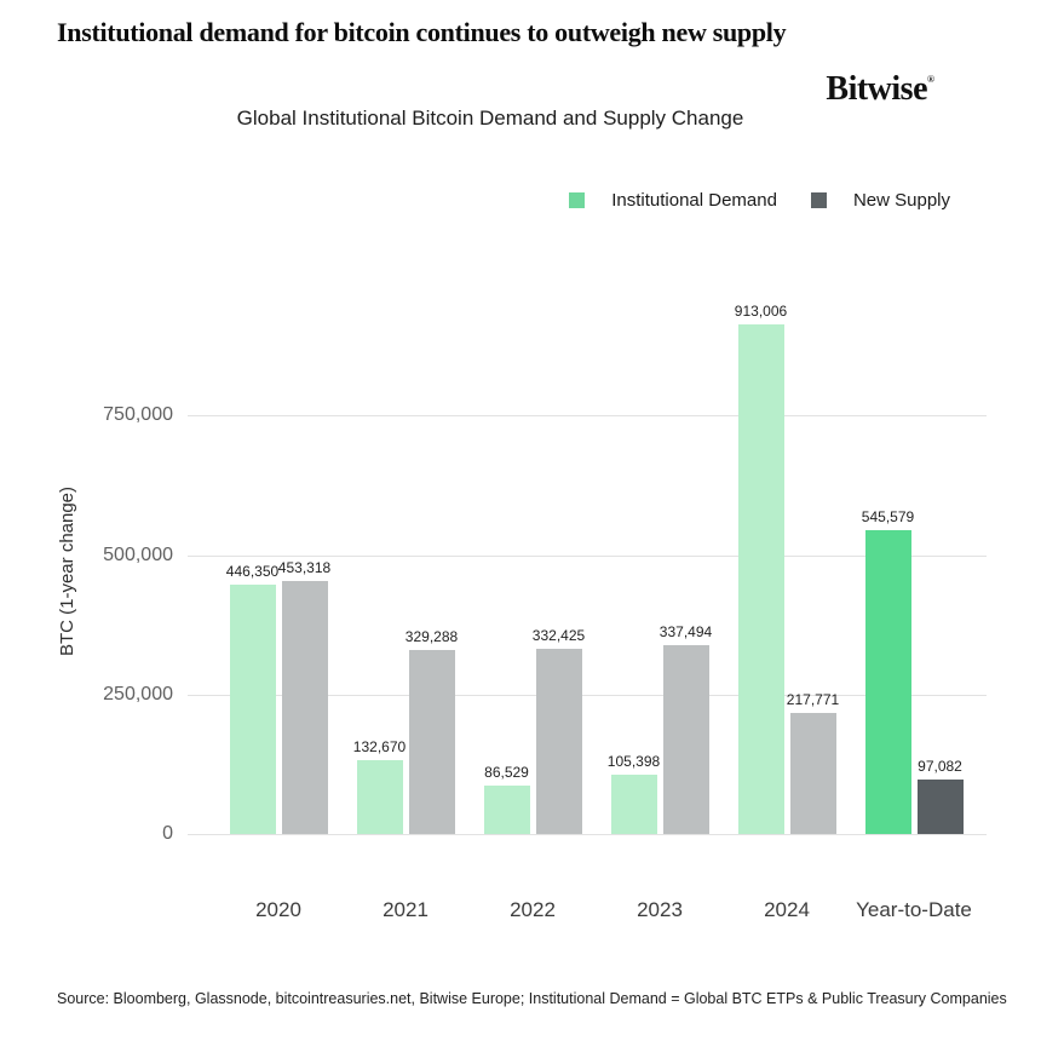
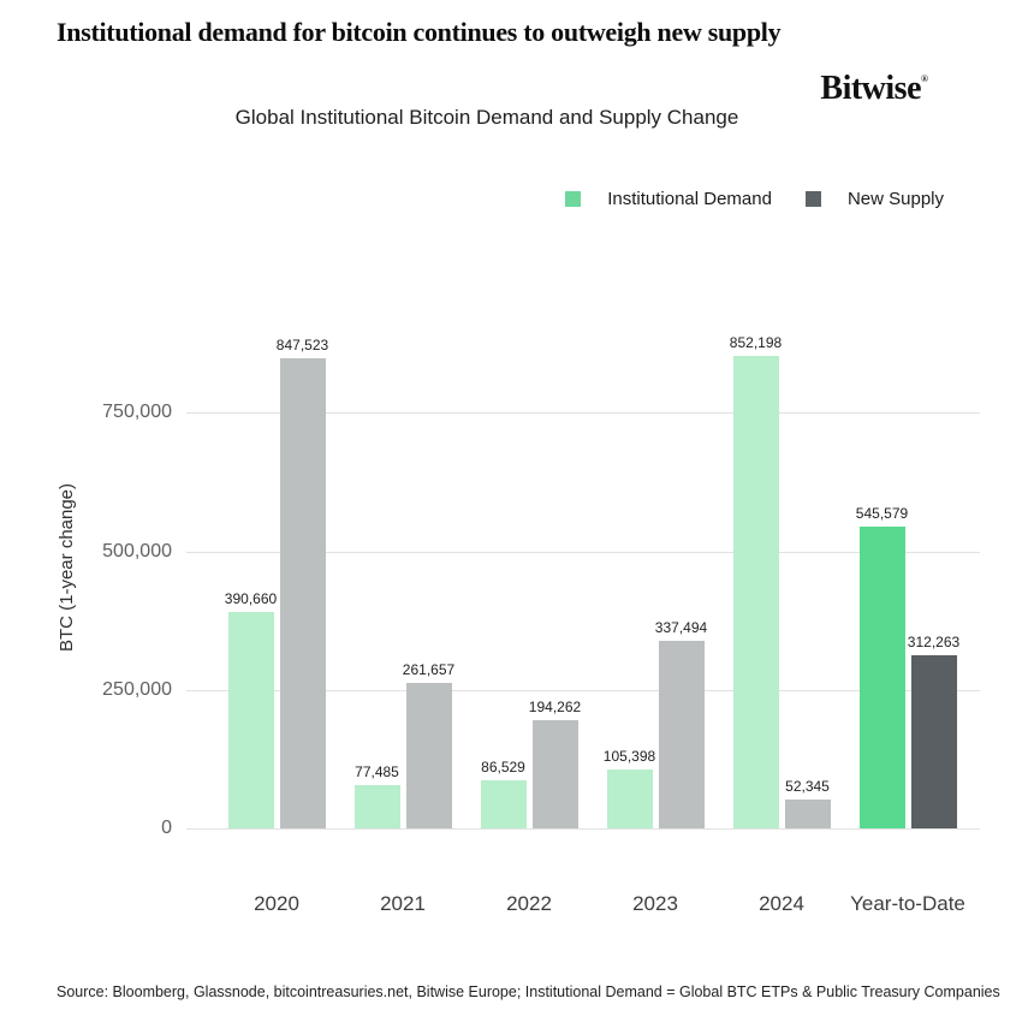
Institutional Demand/2020: 446,350 -> 390,660
New Supply/2020: 453,318 -> 847,523
Institutional Demand/2021: 132,670 -> 77,485
New Supply/2021: 329,288 -> 261,657
New Supply/2022: 332,425 -> 194,262
Institutional Demand/2024: 913,006 -> 852,198
New Supply/2024: 217,771 -> 52,345
New Supply/Year-to-Date: 97,082 -> 312,263
